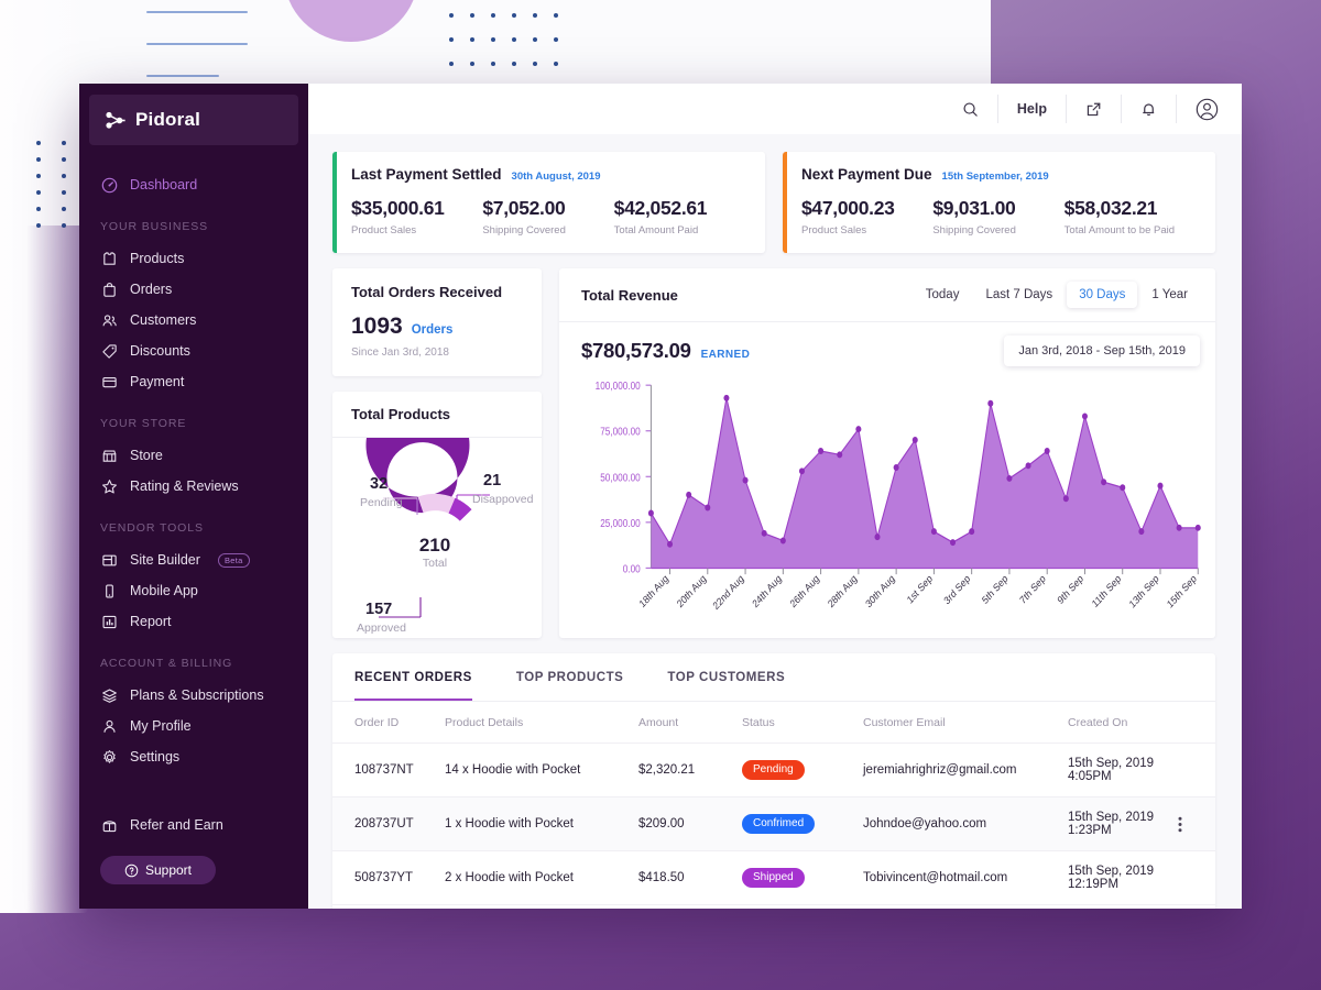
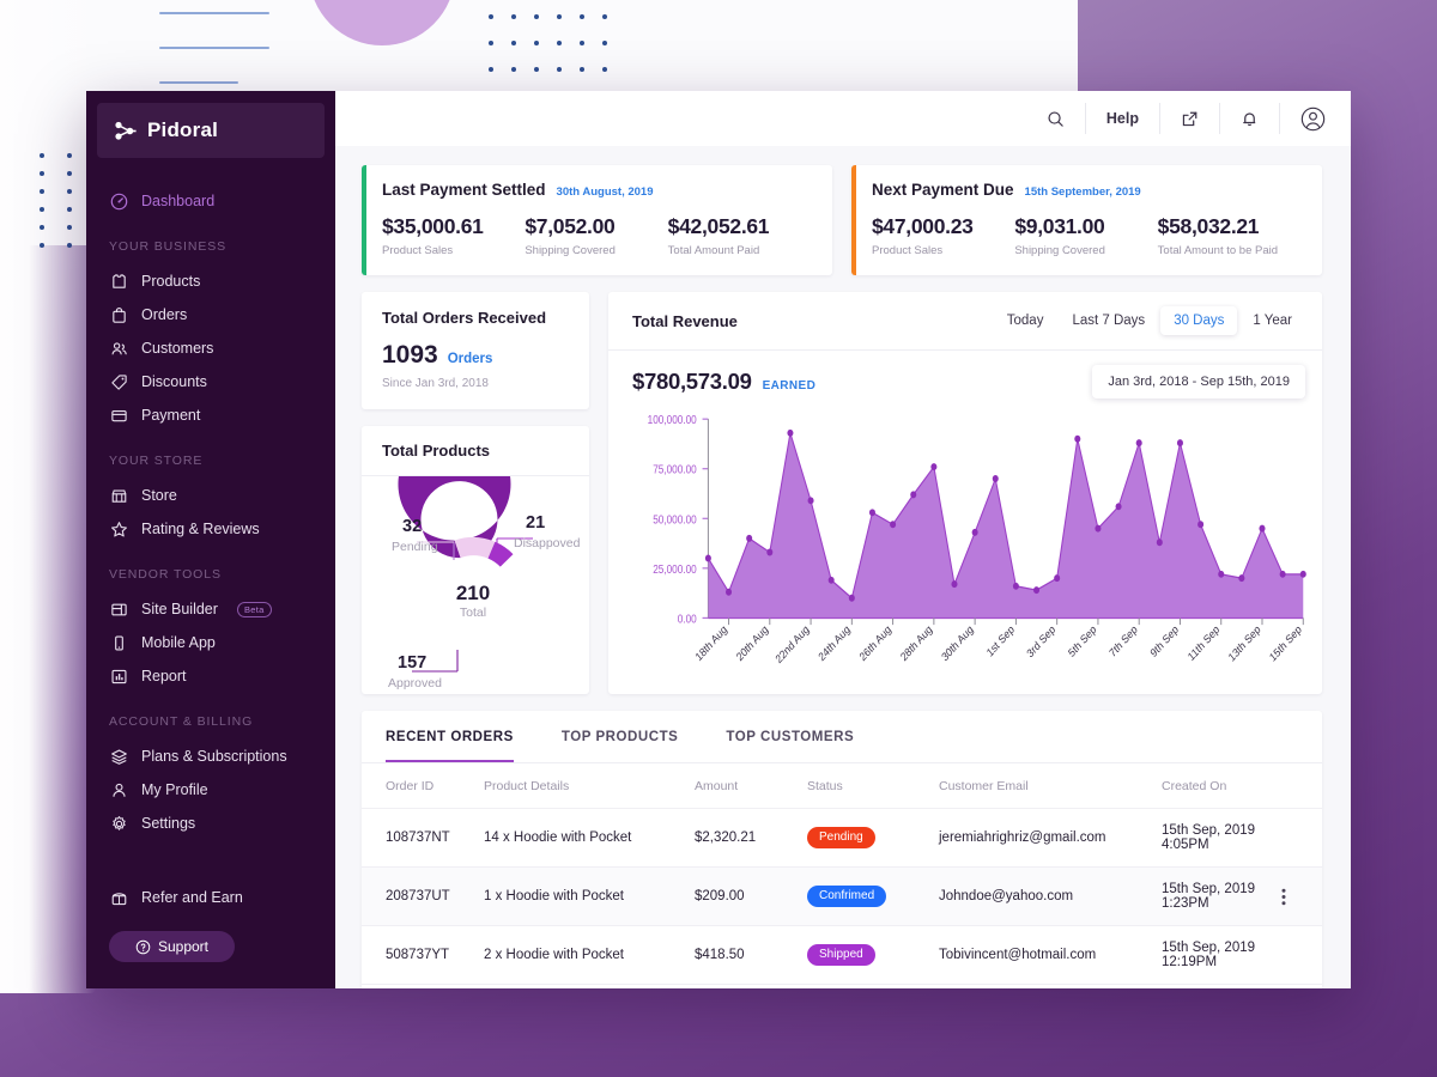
22nd Aug: 48000 -> 59000
24th Aug: 15000 -> 10000
26th Aug: 64000 -> 47000
30th Aug: 55000 -> 43000
1st Sep: 20000 -> 16000
5th Sep: 49000 -> 45000
7th Sep: 64000 -> 88000
9th Sep: 83000 -> 88000
11th Sep: 44000 -> 22000
